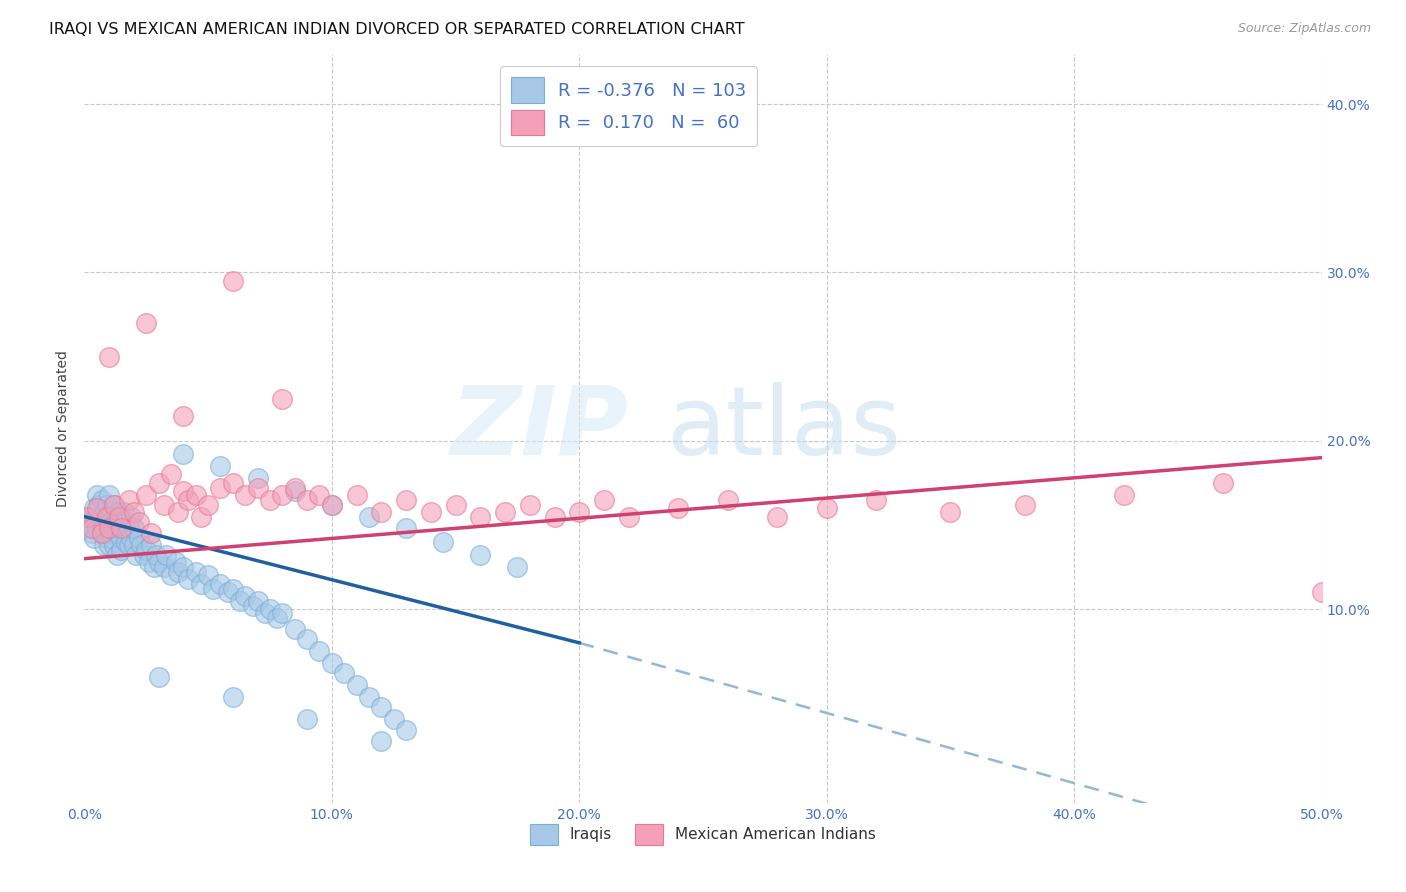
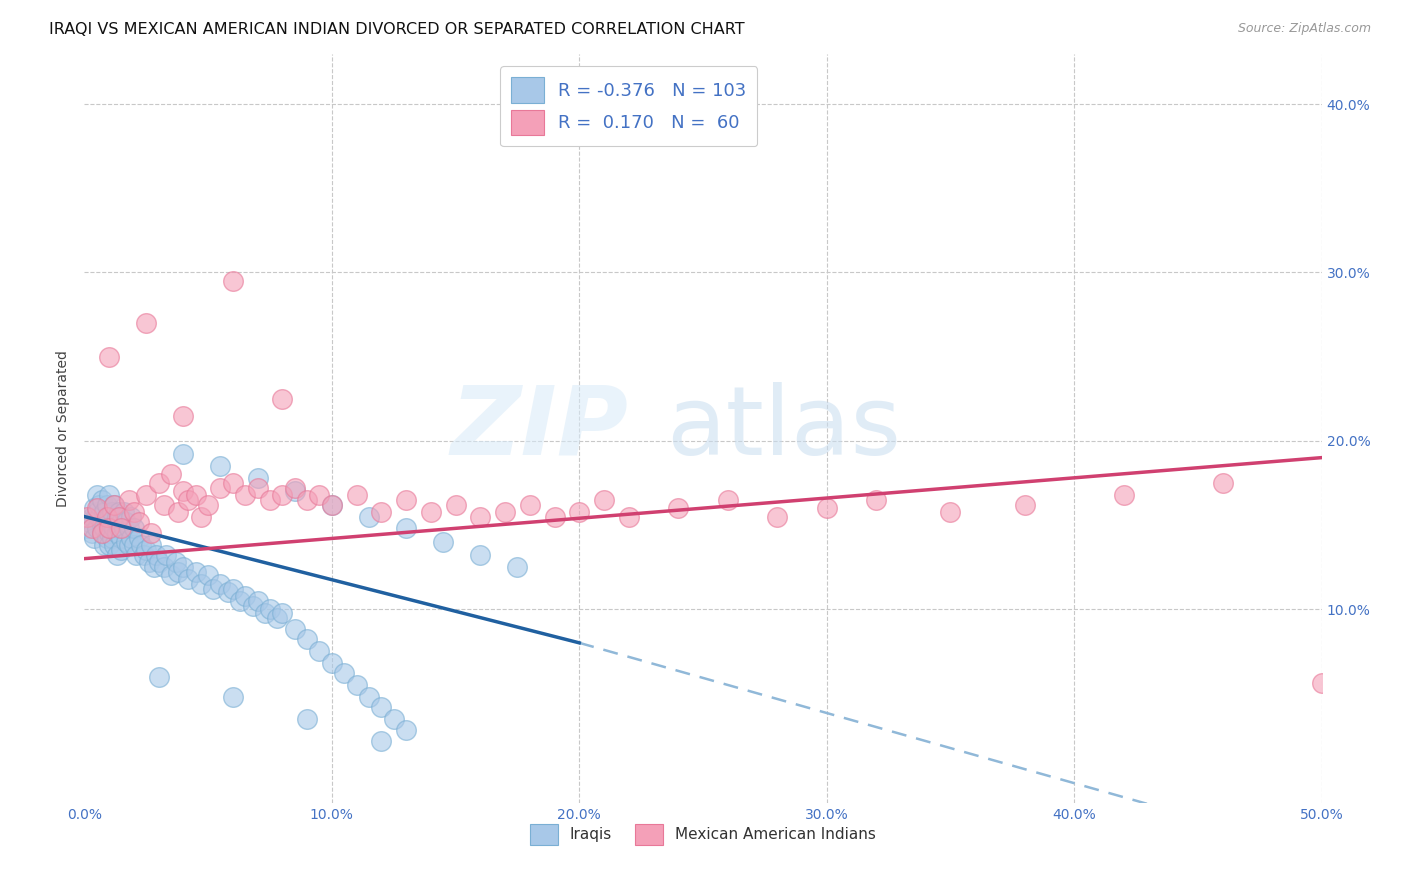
Mexican American Indians/50.0%: 11.0% -> 5.6%
